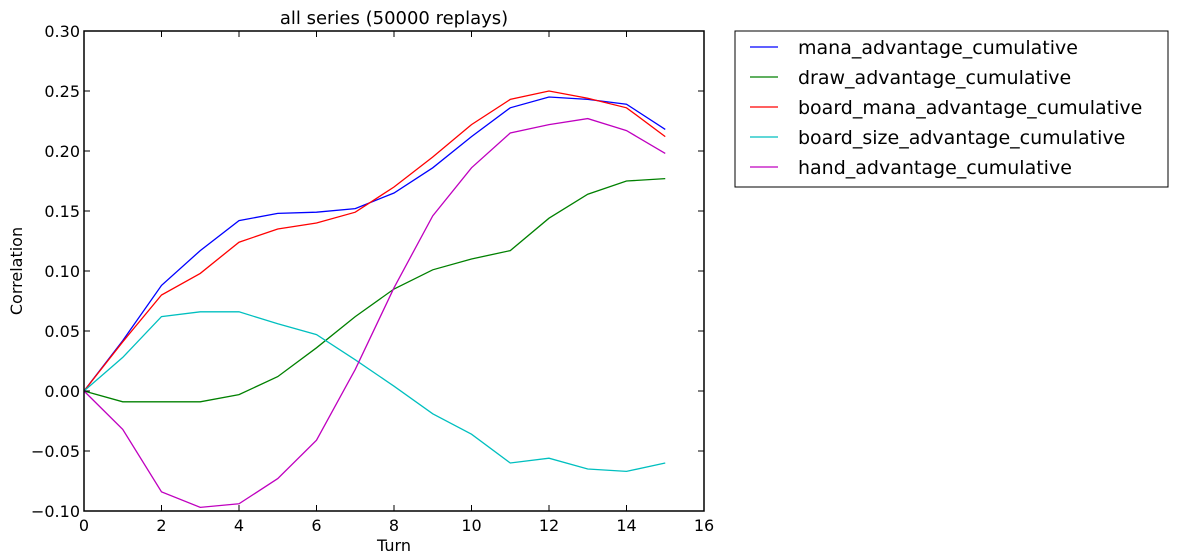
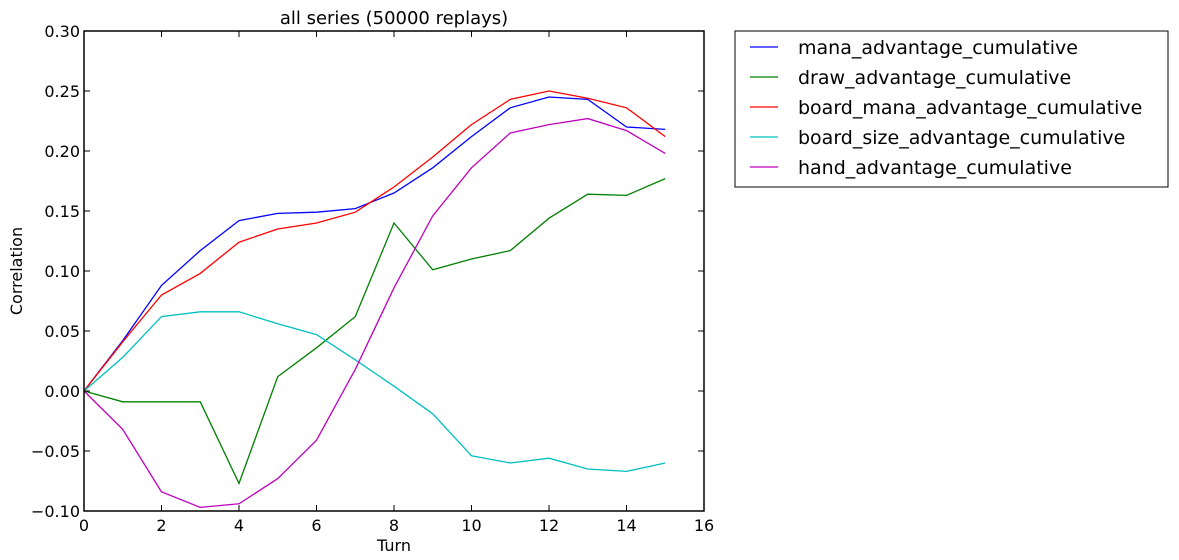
draw_advantage_cumulative/4: -0.003 -> -0.077
draw_advantage_cumulative/8: 0.085 -> 0.140
board_size_advantage_cumulative/10: -0.036 -> -0.054
mana_advantage_cumulative/14: 0.239 -> 0.220
draw_advantage_cumulative/14: 0.175 -> 0.163
